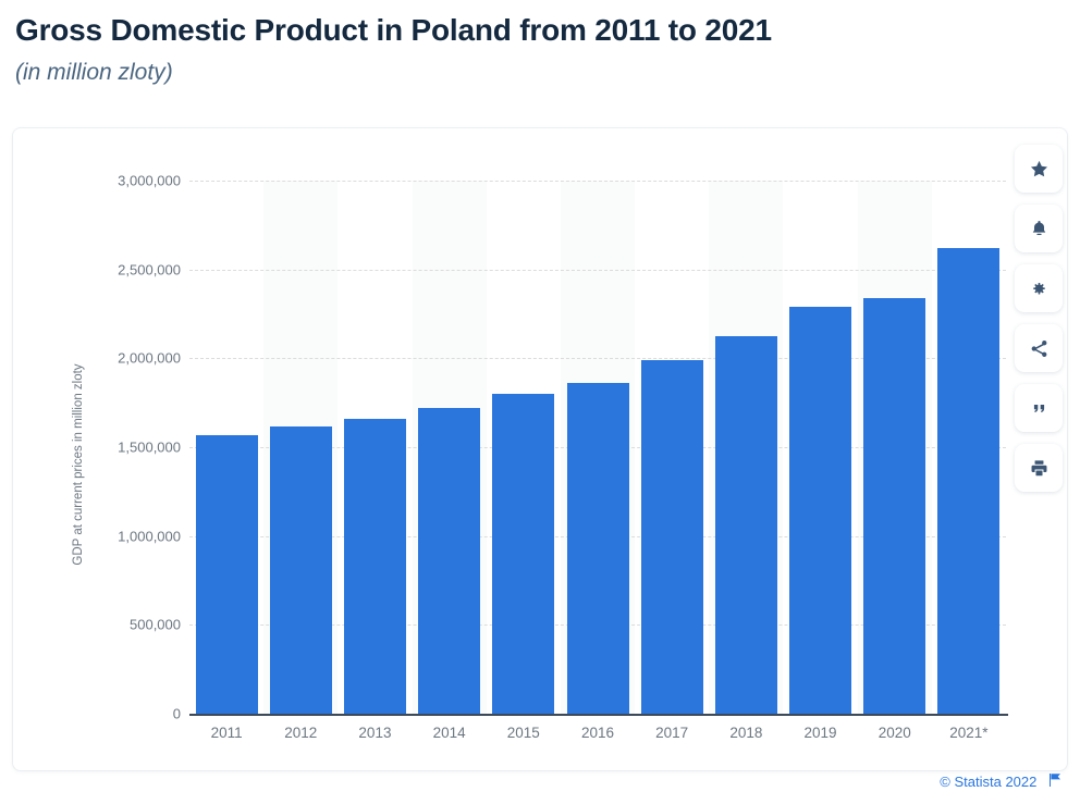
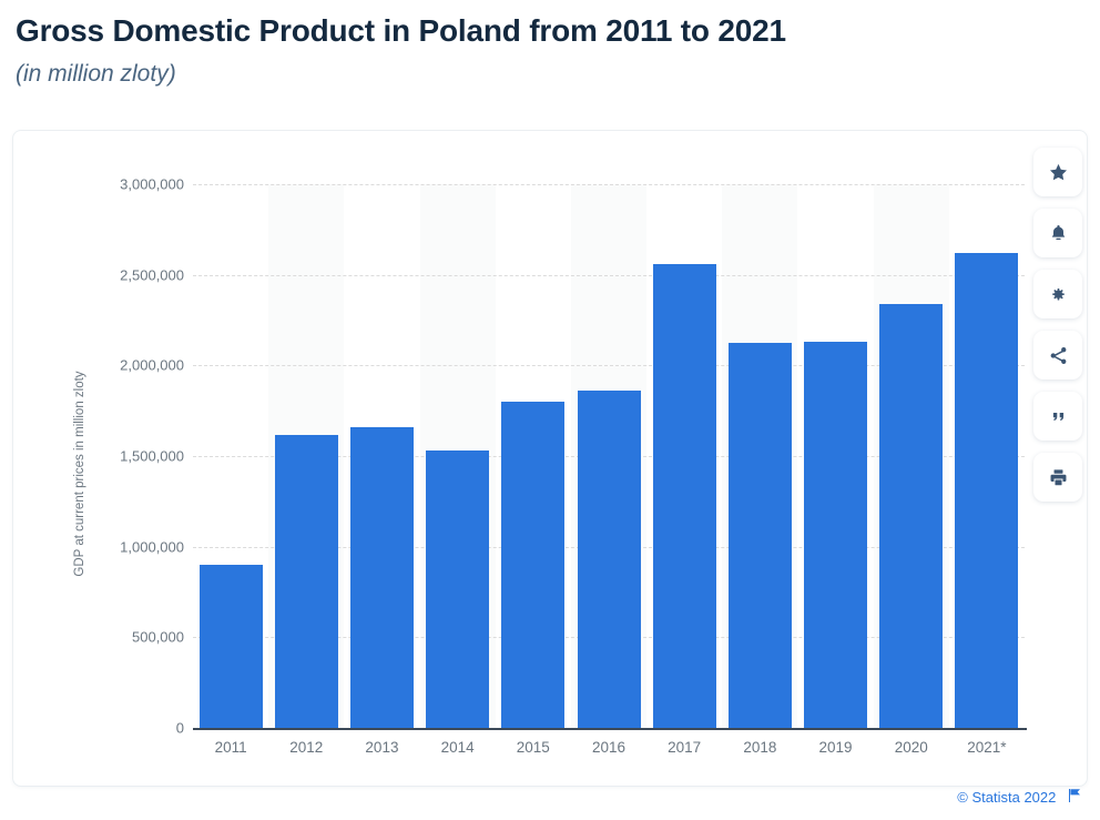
2011: 1570000 -> 900000
2014: 1720000 -> 1530000
2017: 1990000 -> 2560000
2019: 2290000 -> 2130000
